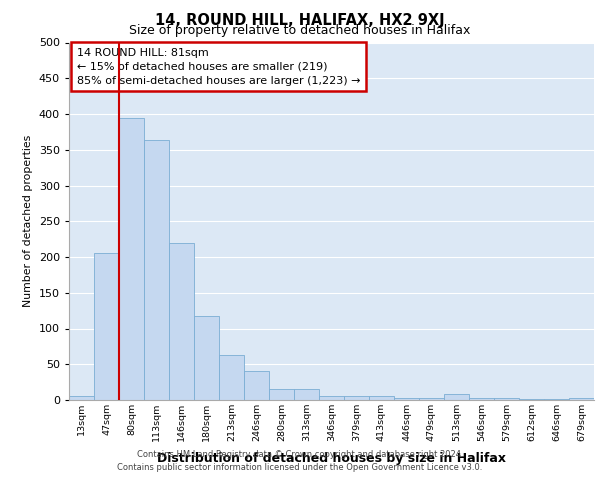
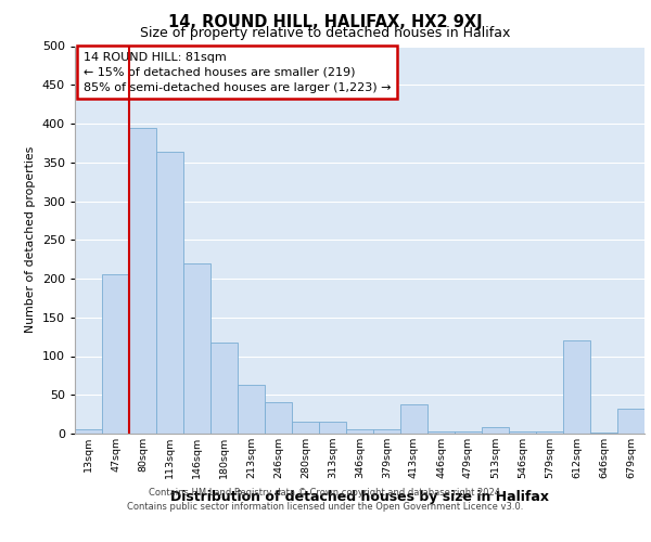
413sqm: 5 -> 38
612sqm: 2 -> 120
679sqm: 3 -> 32
